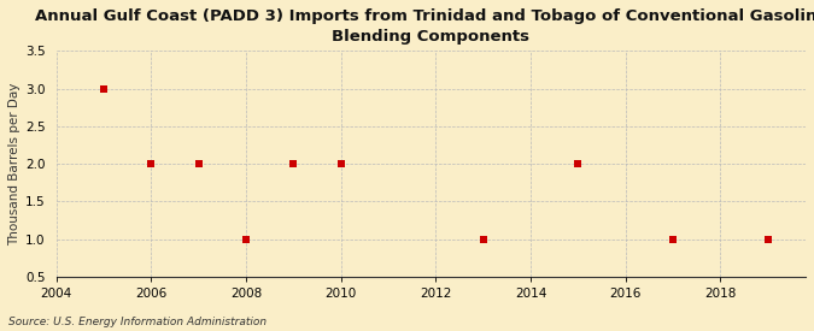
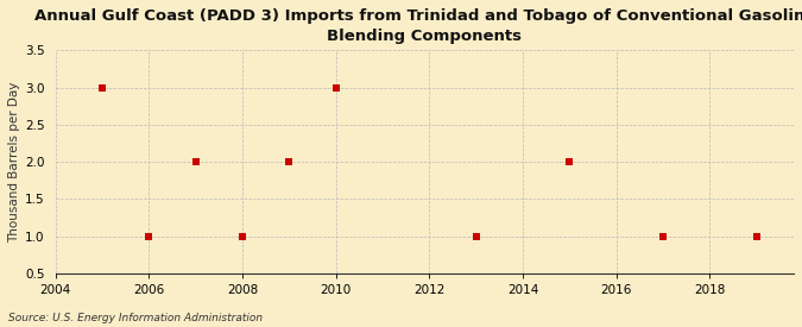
2006: 2 -> 1
2010: 2 -> 3
